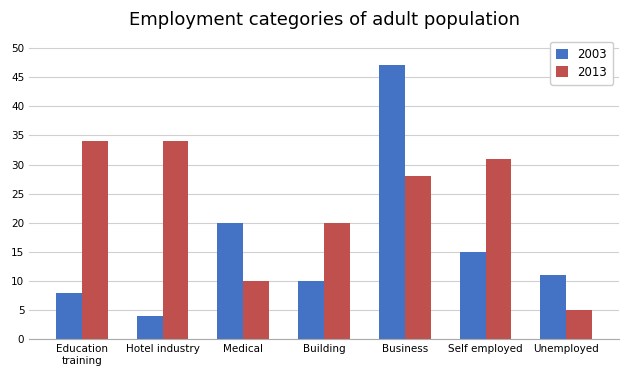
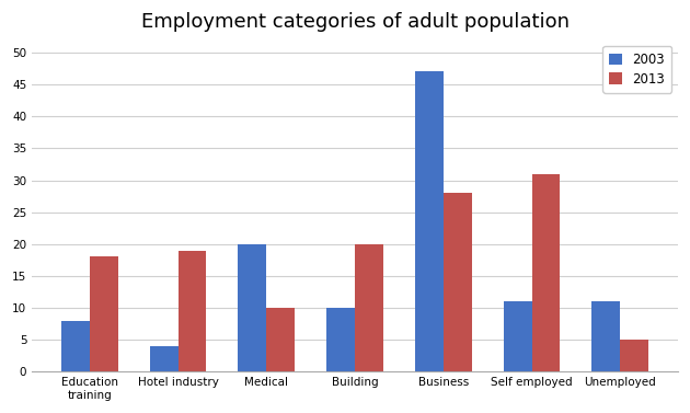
2013/Education training: 34 -> 18
2013/Hotel industry: 34 -> 19
2003/Self employed: 15 -> 11
